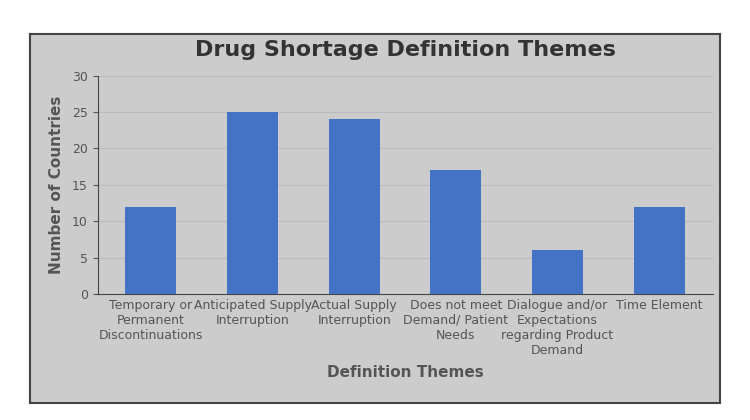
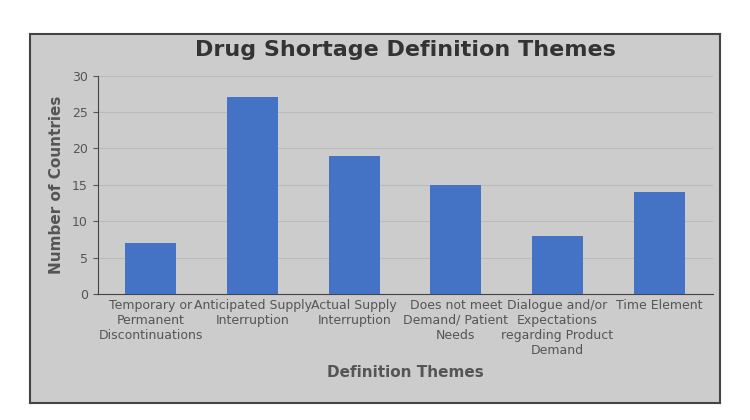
Temporary or Permanent Discontinuations: 12 -> 7
Anticipated Supply Interruption: 25 -> 27
Actual Supply Interruption: 24 -> 19
Does not meet Demand/ Patient Needs: 17 -> 15
Dialogue and/or Expectations regarding Product Demand: 6 -> 8
Time Element: 12 -> 14
